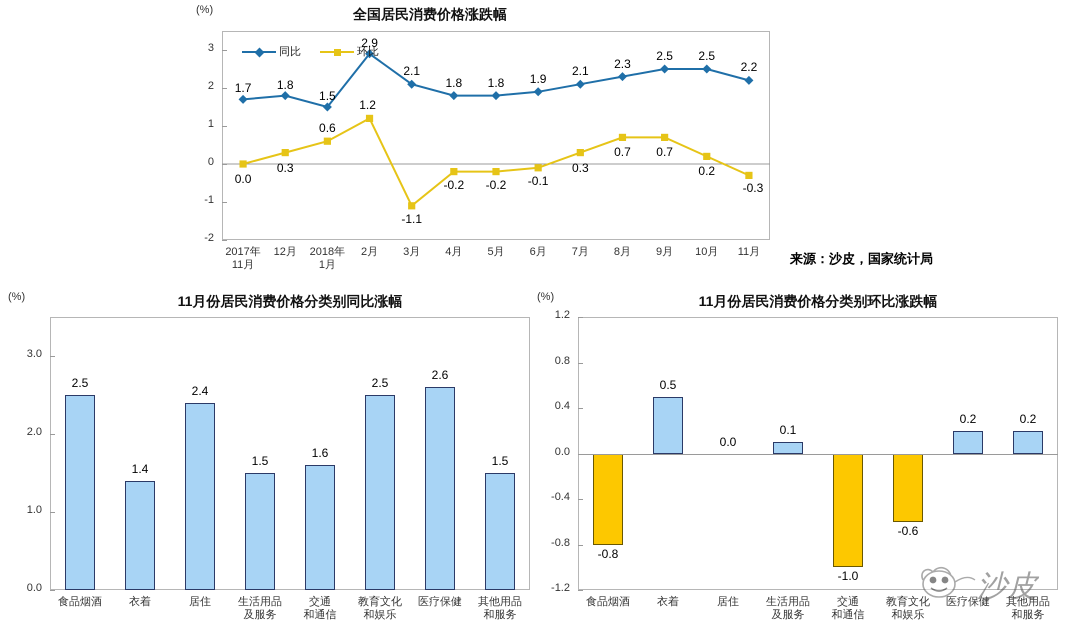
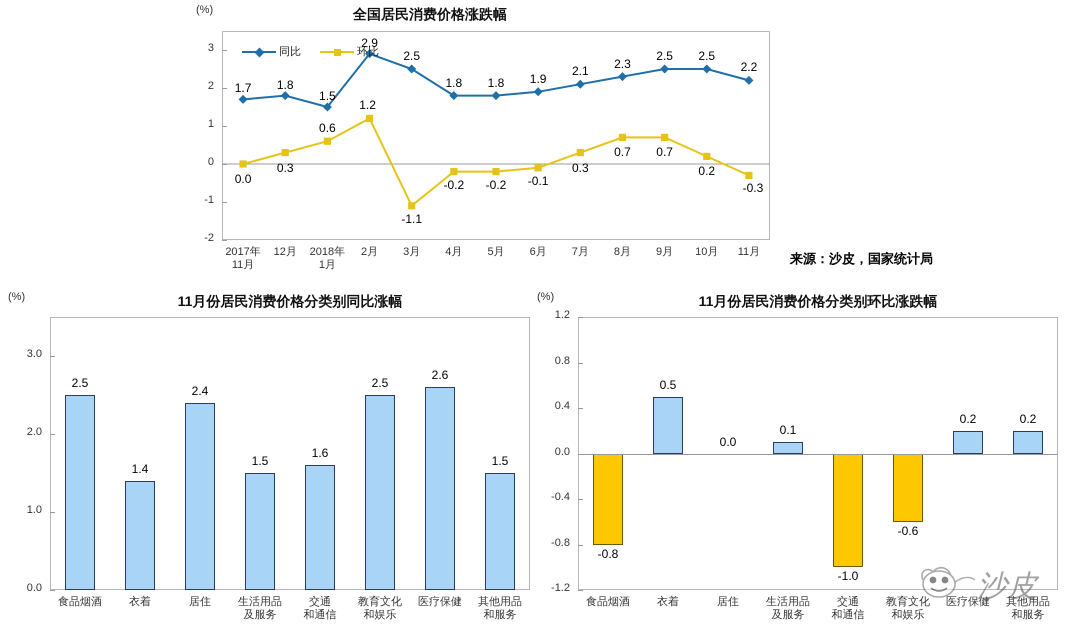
全国居民消费价格涨跌幅/同比/3月: 2.1 -> 2.5
